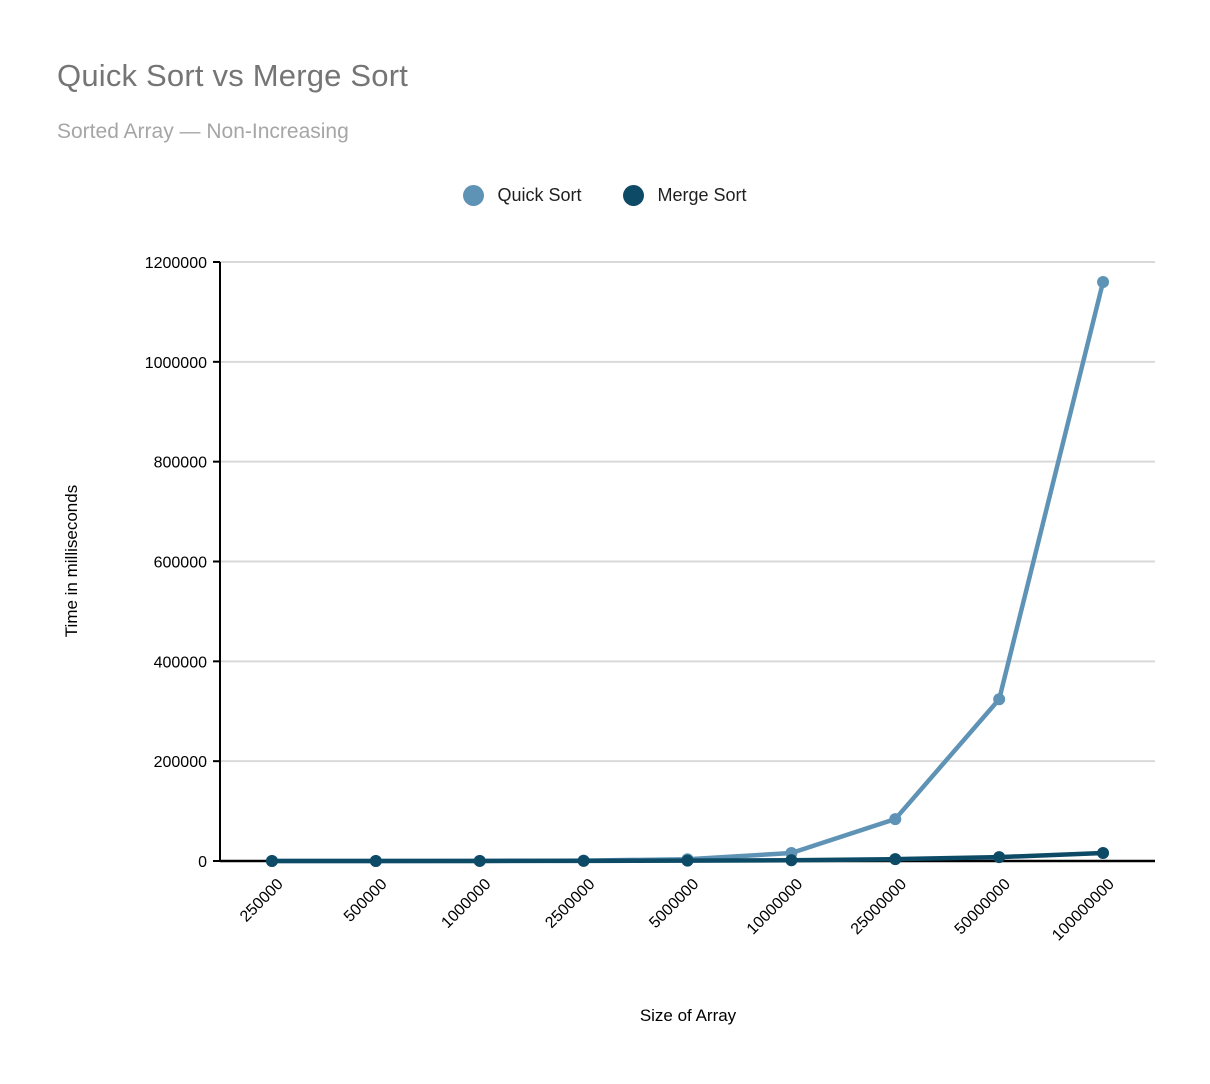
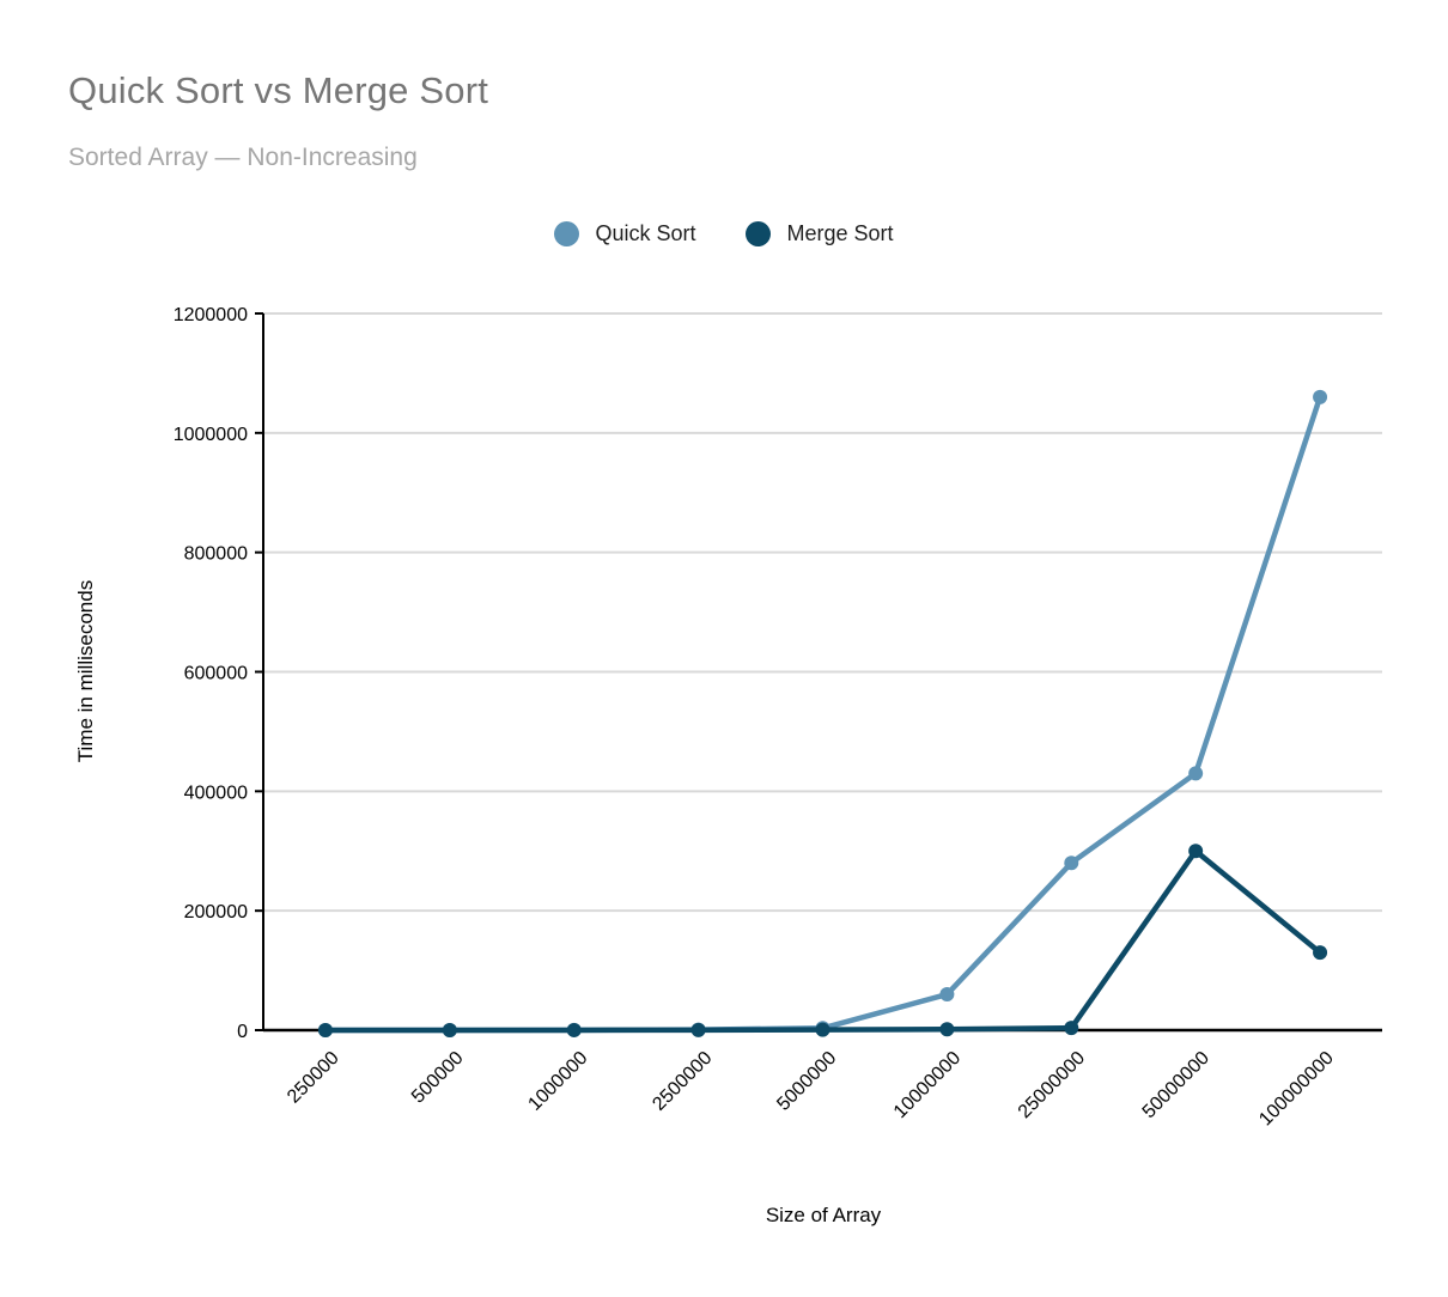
Quick Sort/10000000: 20000 -> 60000
Quick Sort/25000000: 80000 -> 280000
Quick Sort/50000000: 320000 -> 430000
Merge Sort/50000000: 10000 -> 300000
Quick Sort/100000000: 1160000 -> 1060000
Merge Sort/100000000: 20000 -> 130000
